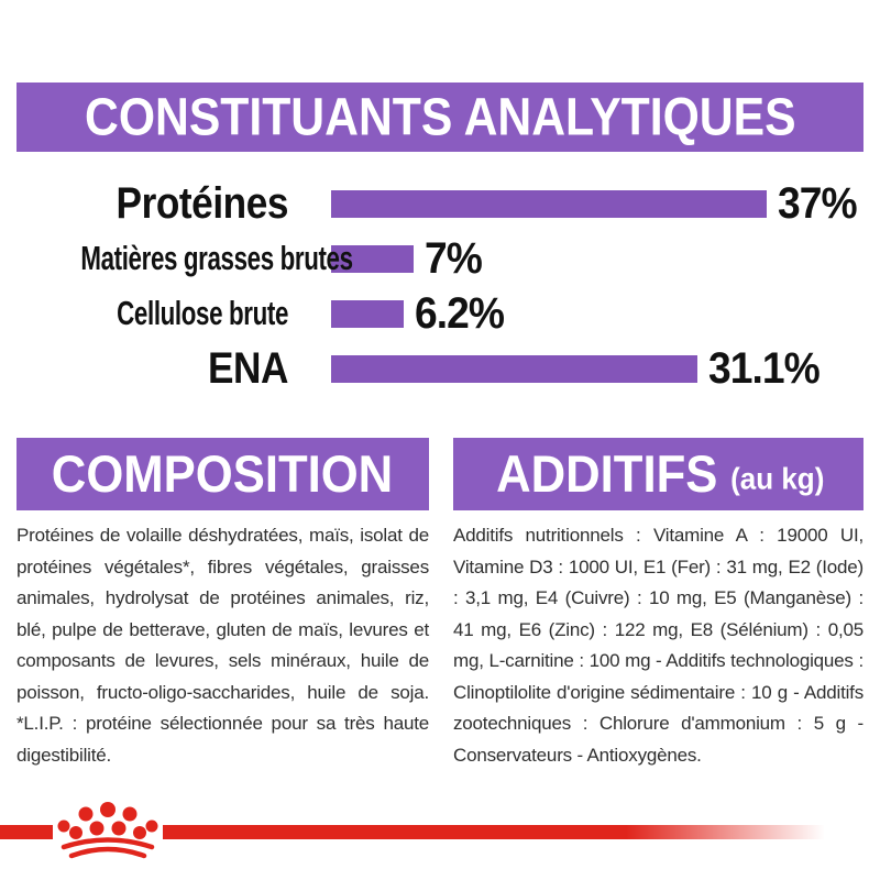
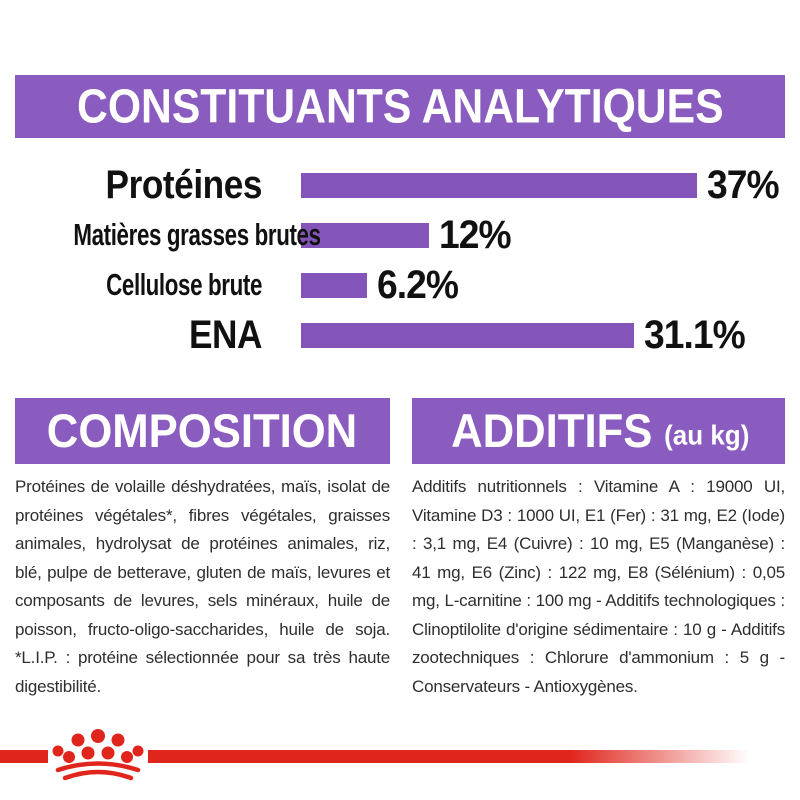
Matières grasses brutes: 7% -> 12%
